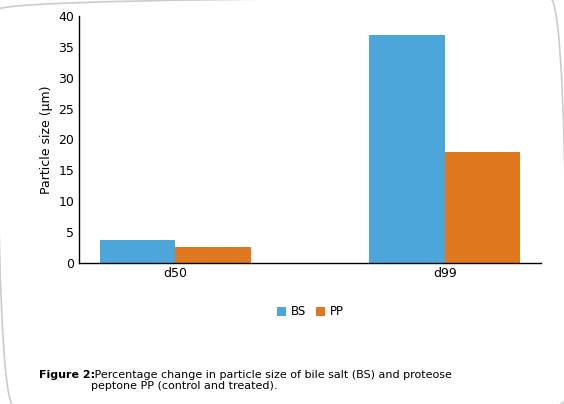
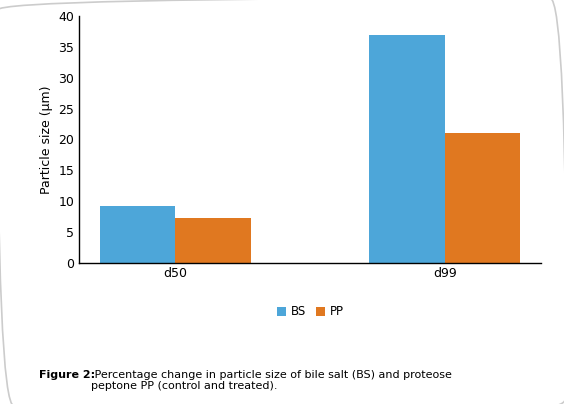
BS/d50: 3.6 -> 9.2
PP/d50: 2.6 -> 7.3
PP/d99: 18.0 -> 21.0
